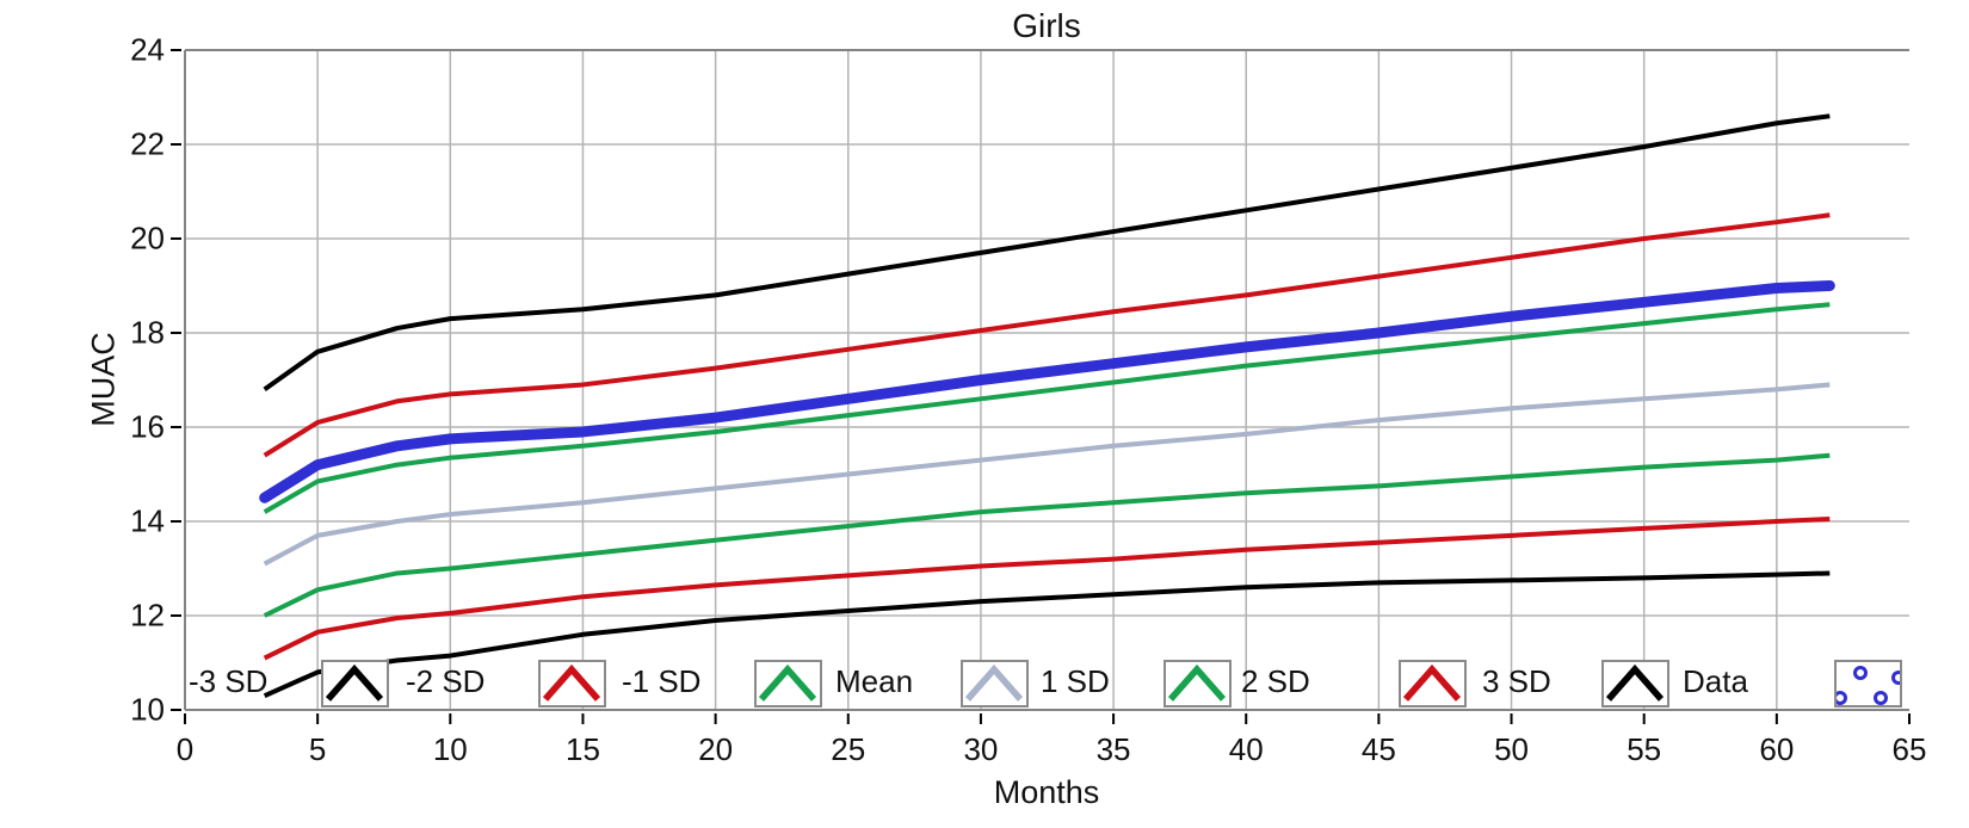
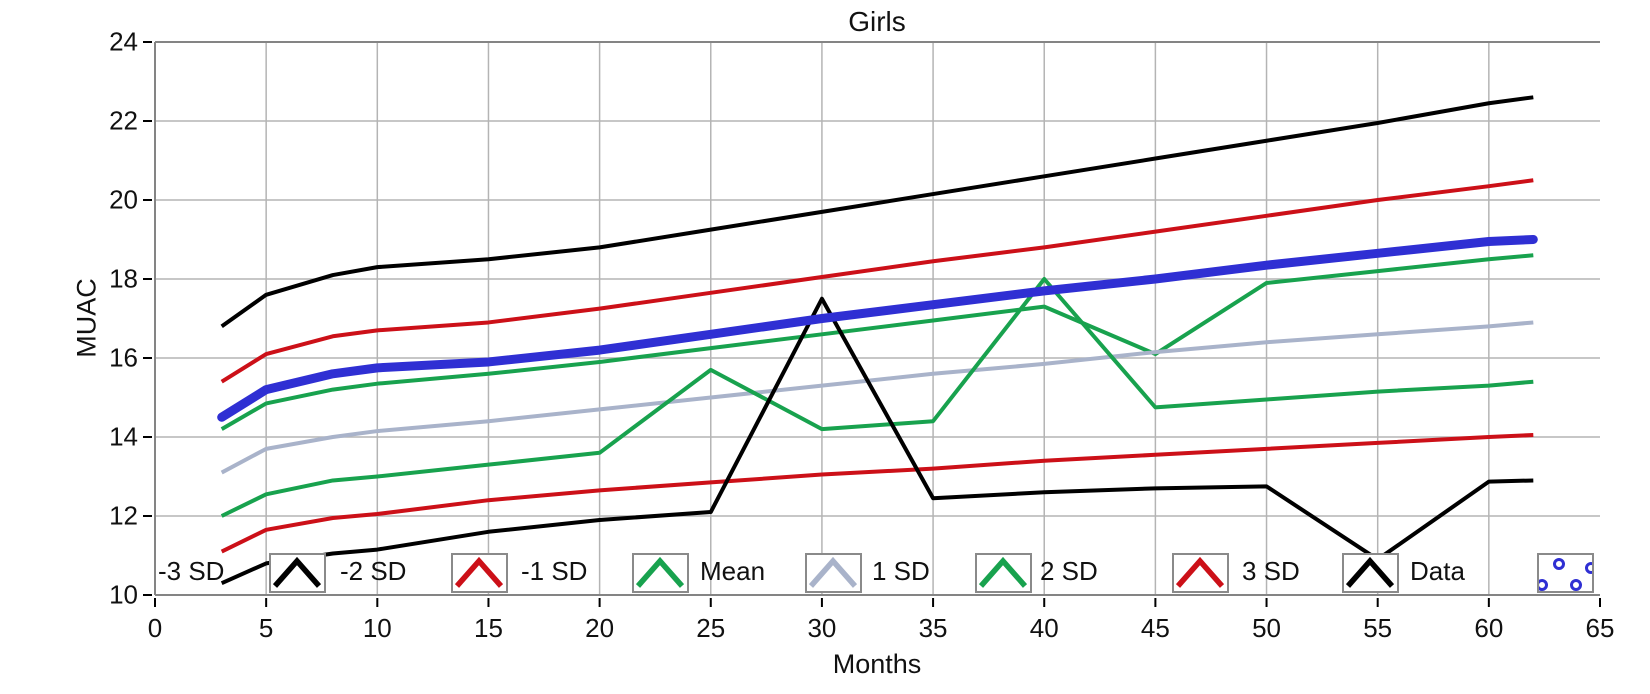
-1 SD/25: 13.9 -> 15.7
-3 SD/30: 12.3 -> 17.5
-1 SD/40: 14.6 -> 18.0
1 SD/45: 17.6 -> 16.1
-3 SD/55: 12.8 -> 10.9
